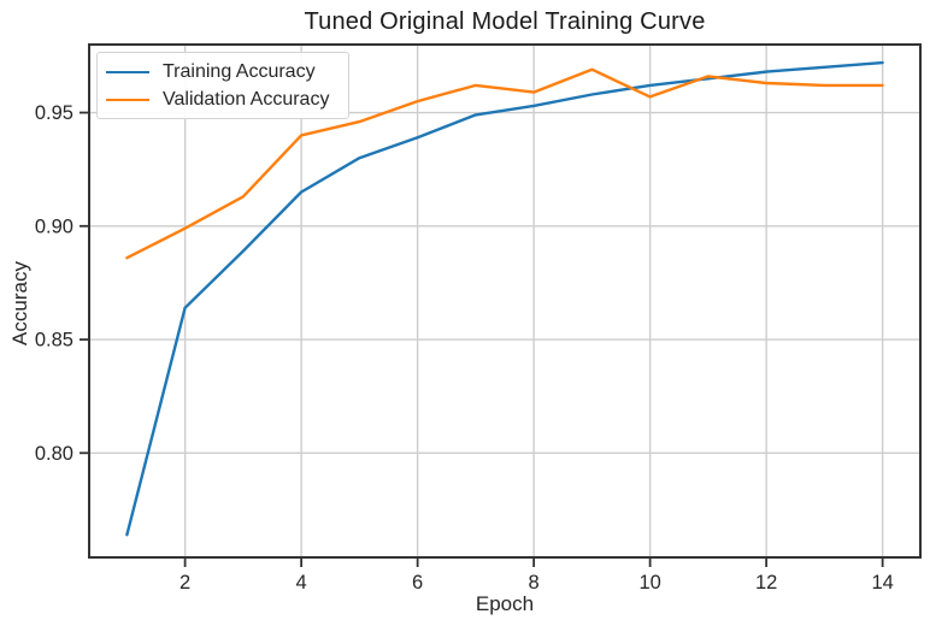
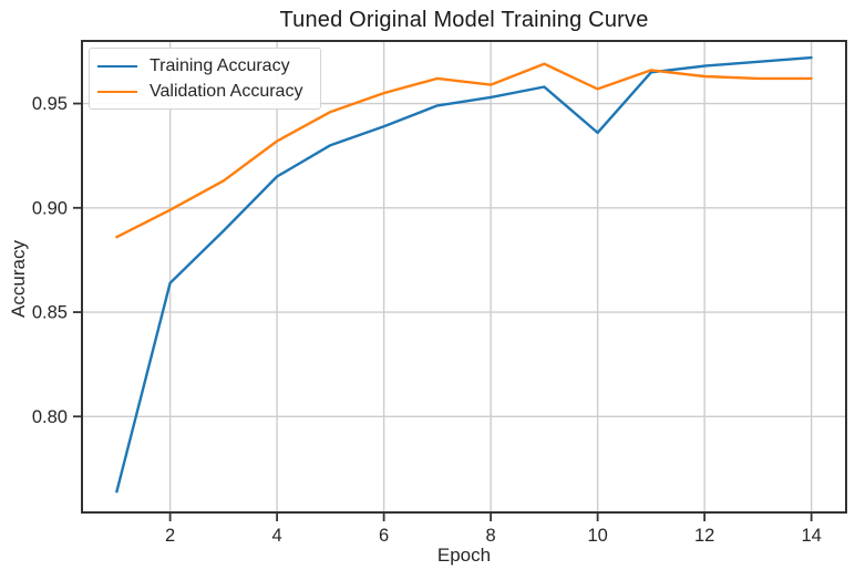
Validation Accuracy/4: 0.940 -> 0.932
Training Accuracy/10: 0.962 -> 0.936
